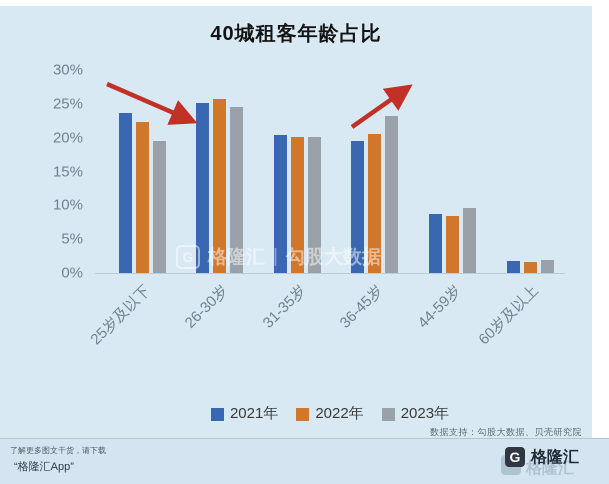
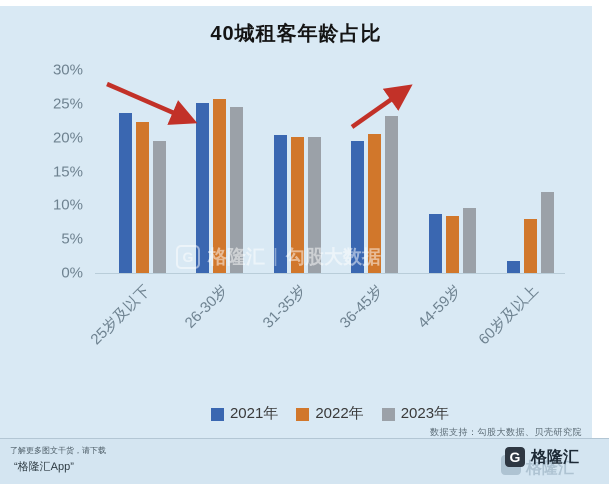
2022年/60岁及以上: 2% -> 8%
2023年/60岁及以上: 2% -> 12%
